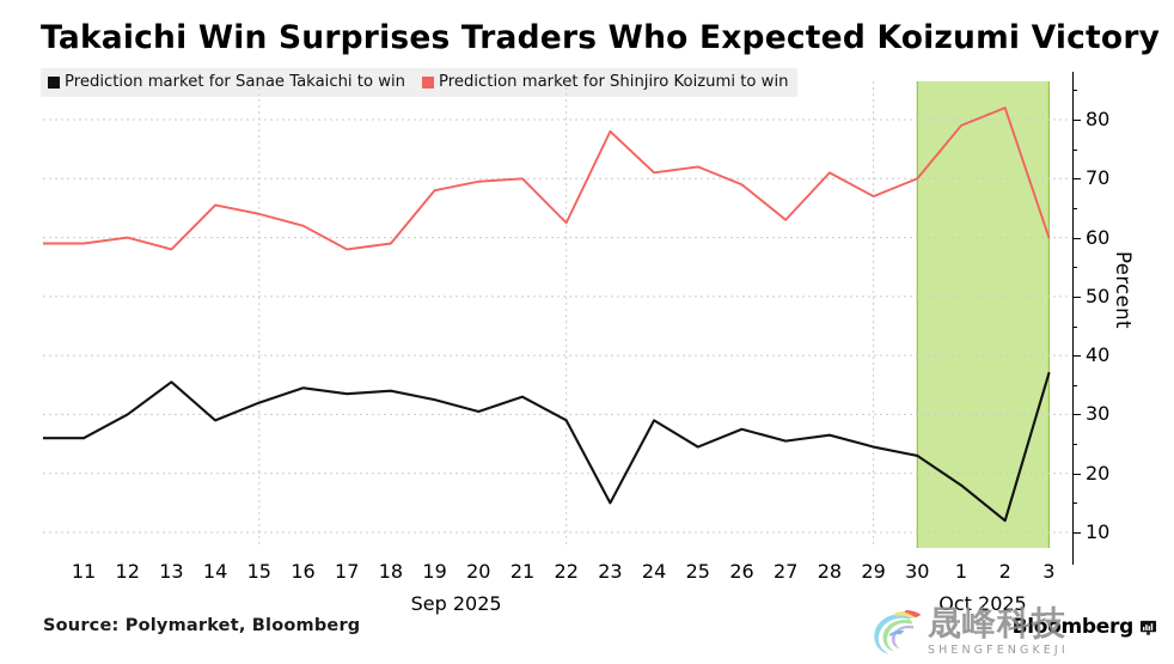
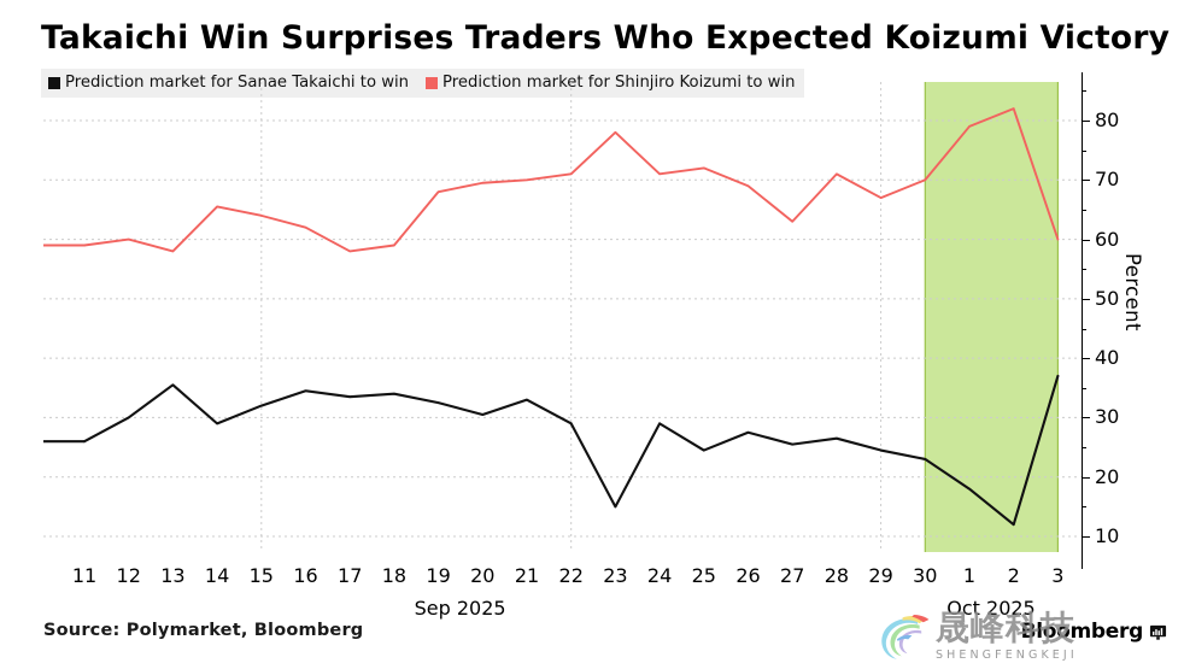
Prediction market for Shinjiro Koizumi to win/22: 62 -> 71
